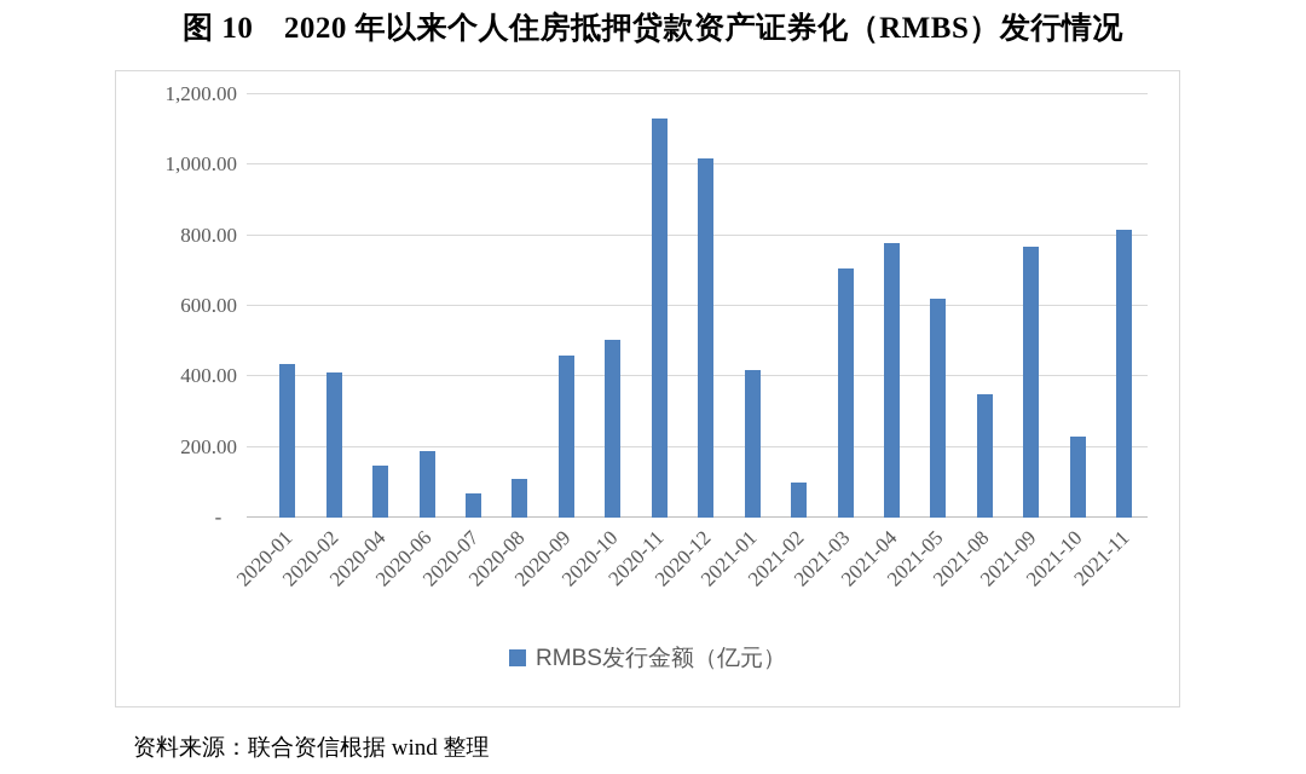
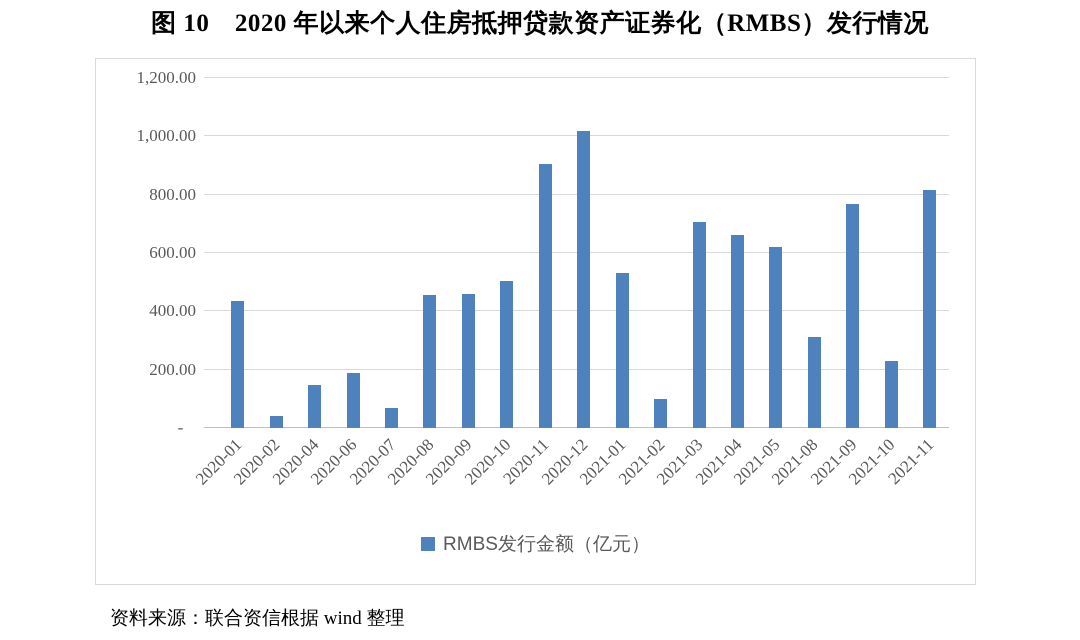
2020-02: 410 -> 40
2020-08: 110 -> 460
2020-11: 1130 -> 900
2021-01: 420 -> 530
2021-04: 780 -> 660
2021-08: 350 -> 310
